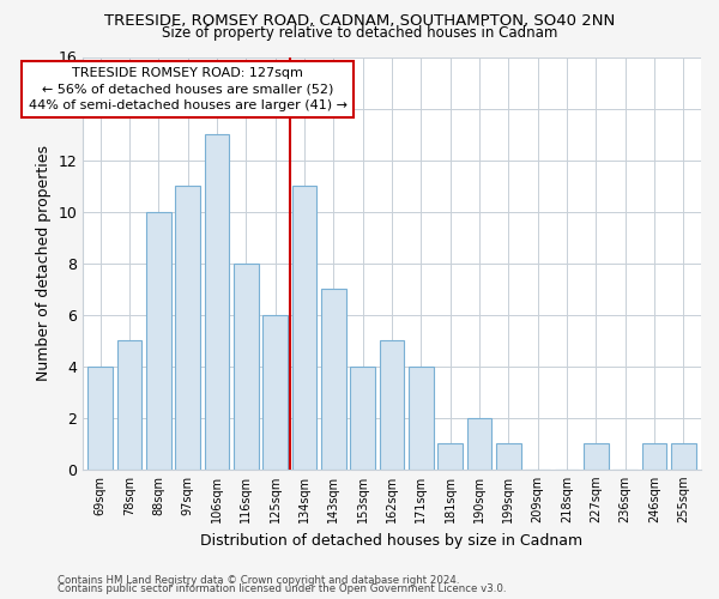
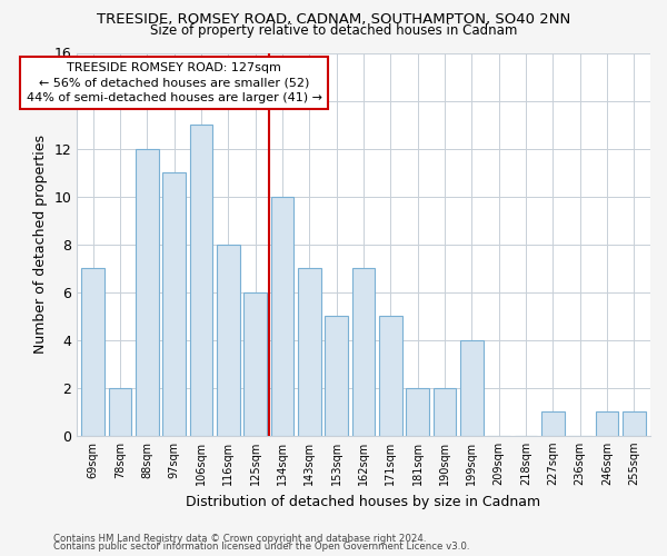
69sqm: 4 -> 7
78sqm: 5 -> 2
88sqm: 10 -> 12
134sqm: 11 -> 10
153sqm: 4 -> 5
162sqm: 5 -> 7
171sqm: 4 -> 5
181sqm: 1 -> 2
199sqm: 1 -> 4
